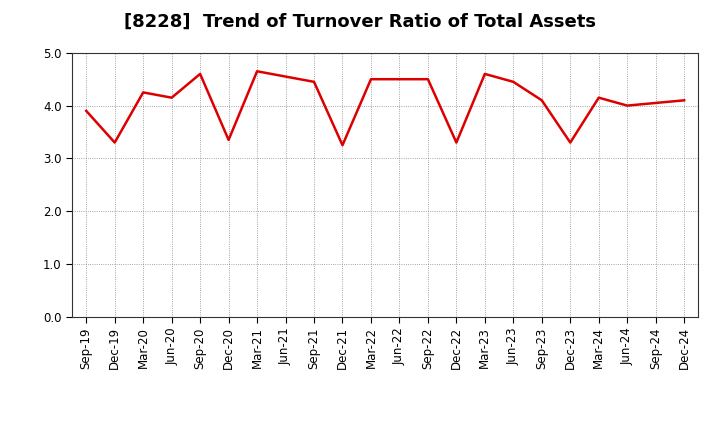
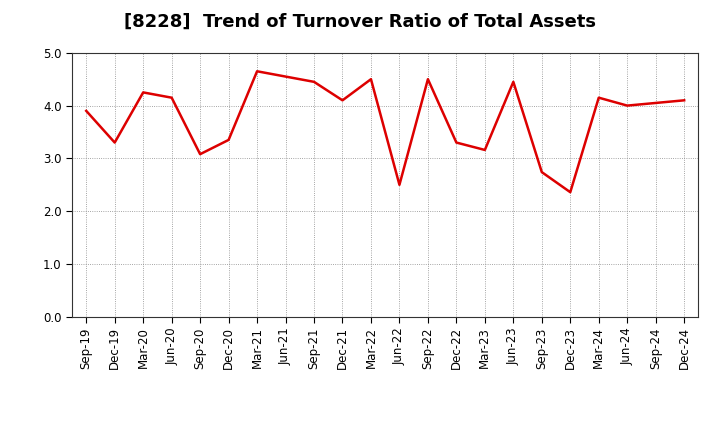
Sep-20: 4.60 -> 3.08
Dec-21: 3.25 -> 4.10
Jun-22: 4.50 -> 2.50
Mar-23: 4.60 -> 3.16
Sep-23: 4.10 -> 2.74
Dec-23: 3.30 -> 2.36
